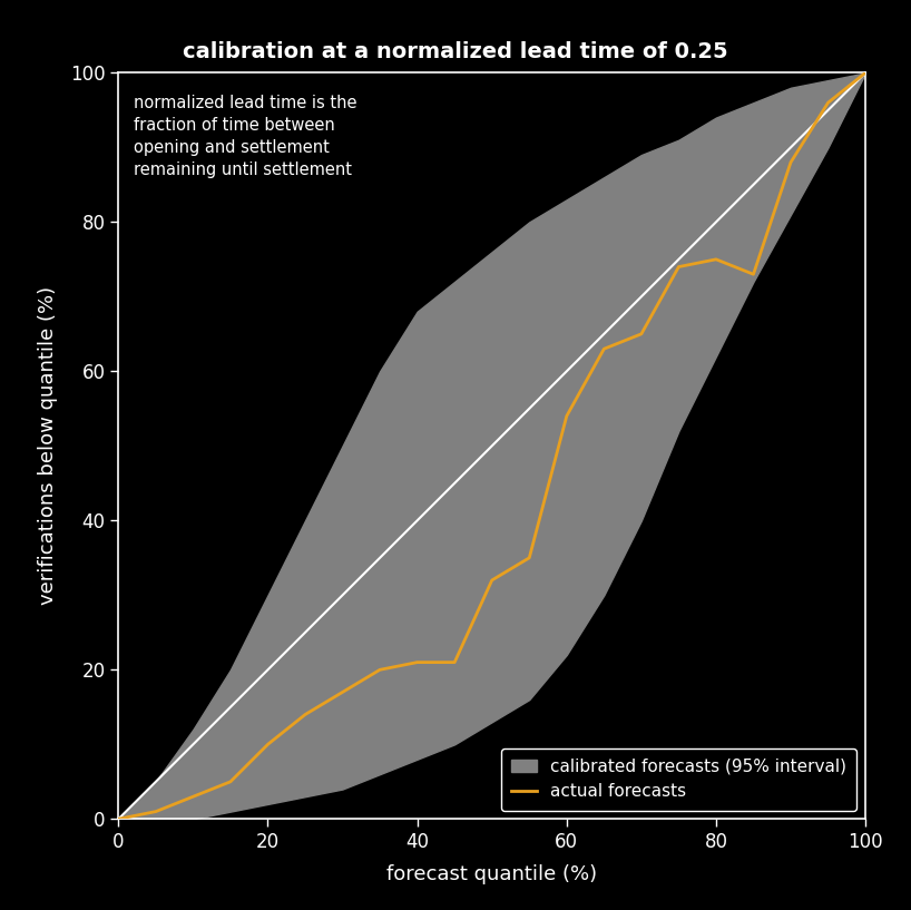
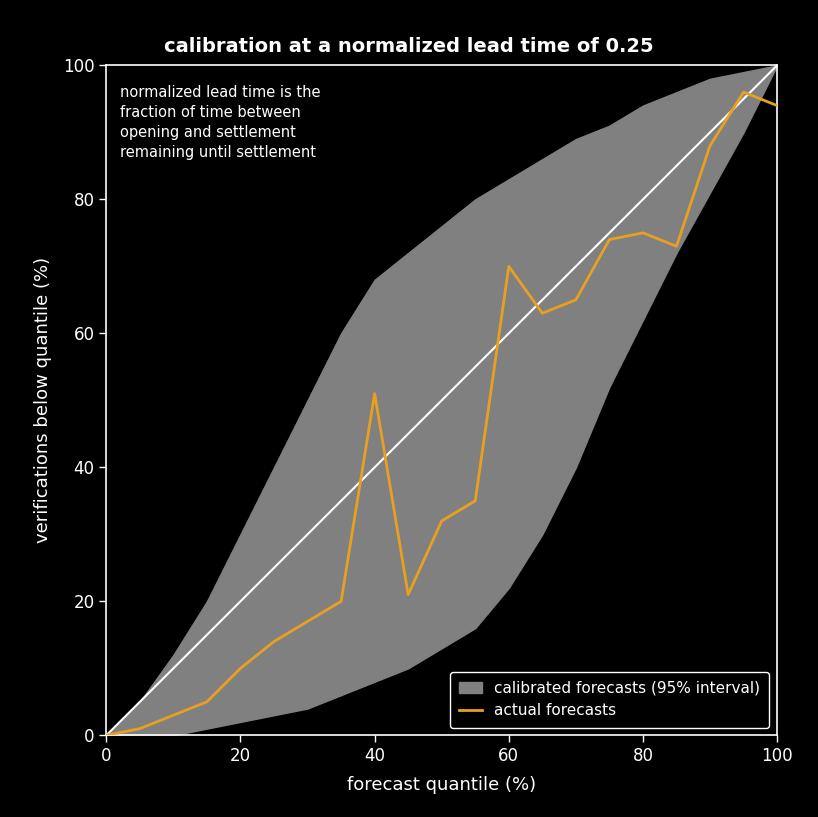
actual forecasts/40: 21 -> 51
actual forecasts/60: 54 -> 70
actual forecasts/100: 100 -> 94
